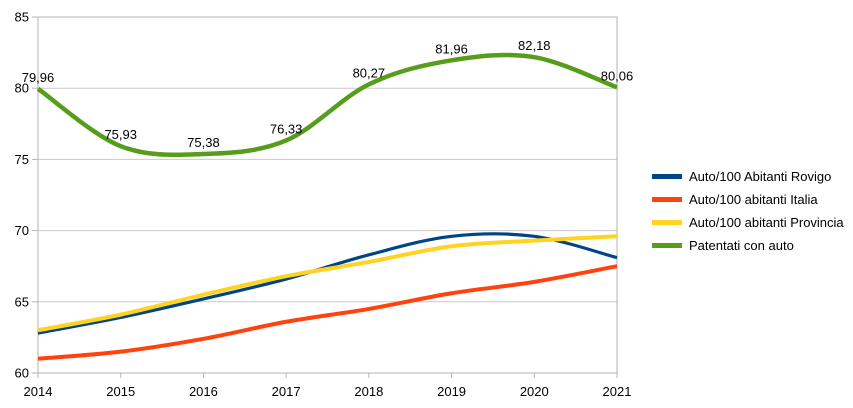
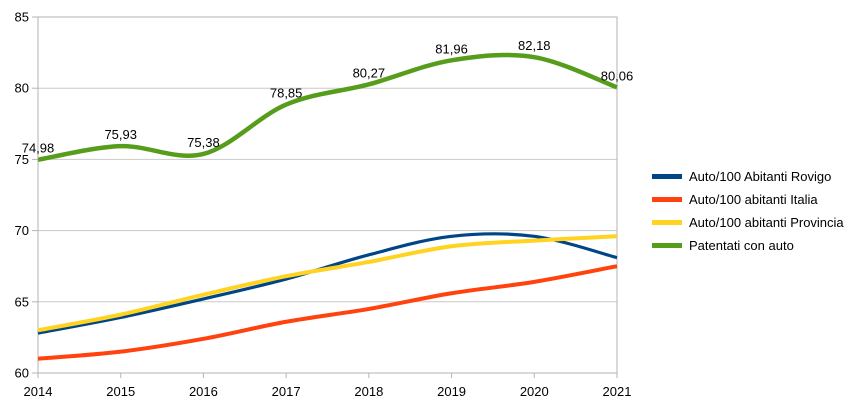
Patentati con auto/2014: 79,96 -> 74,98
Patentati con auto/2017: 76,33 -> 78,85
